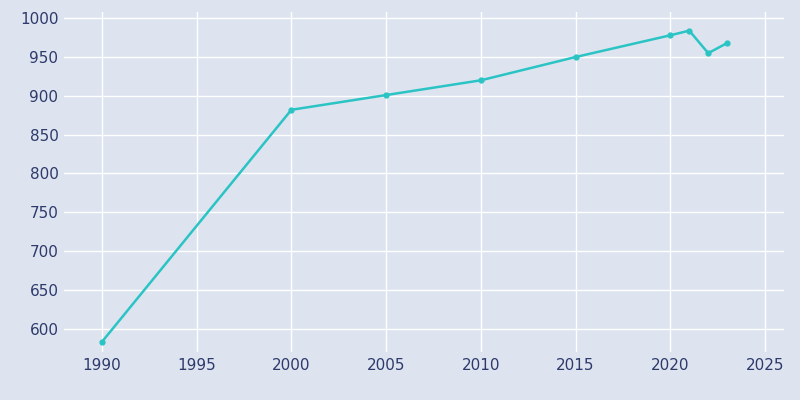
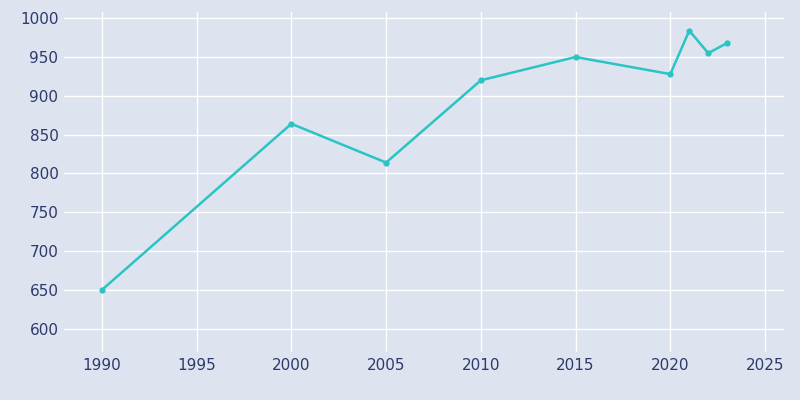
1990: 583 -> 650
2000: 882 -> 864
2005: 901 -> 814
2020: 978 -> 928
